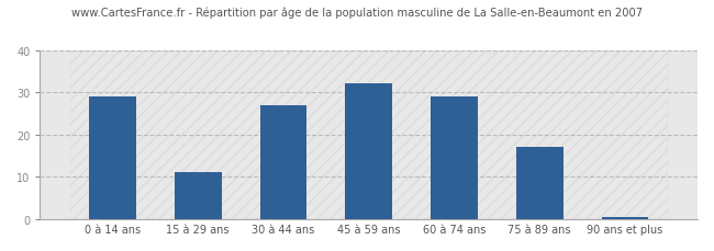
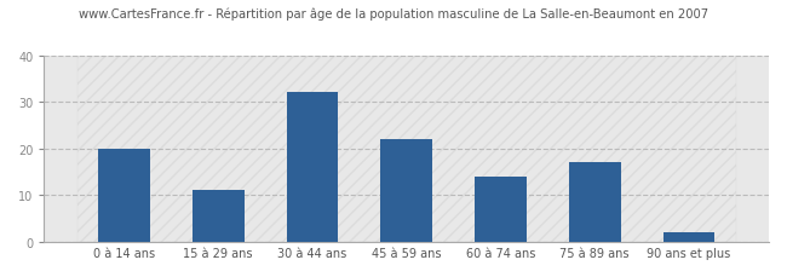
0 à 14 ans: 29.0 -> 20.0
30 à 44 ans: 27.0 -> 32.0
45 à 59 ans: 32.0 -> 22.0
60 à 74 ans: 29.0 -> 14.0
90 ans et plus: 0.5 -> 2.0
